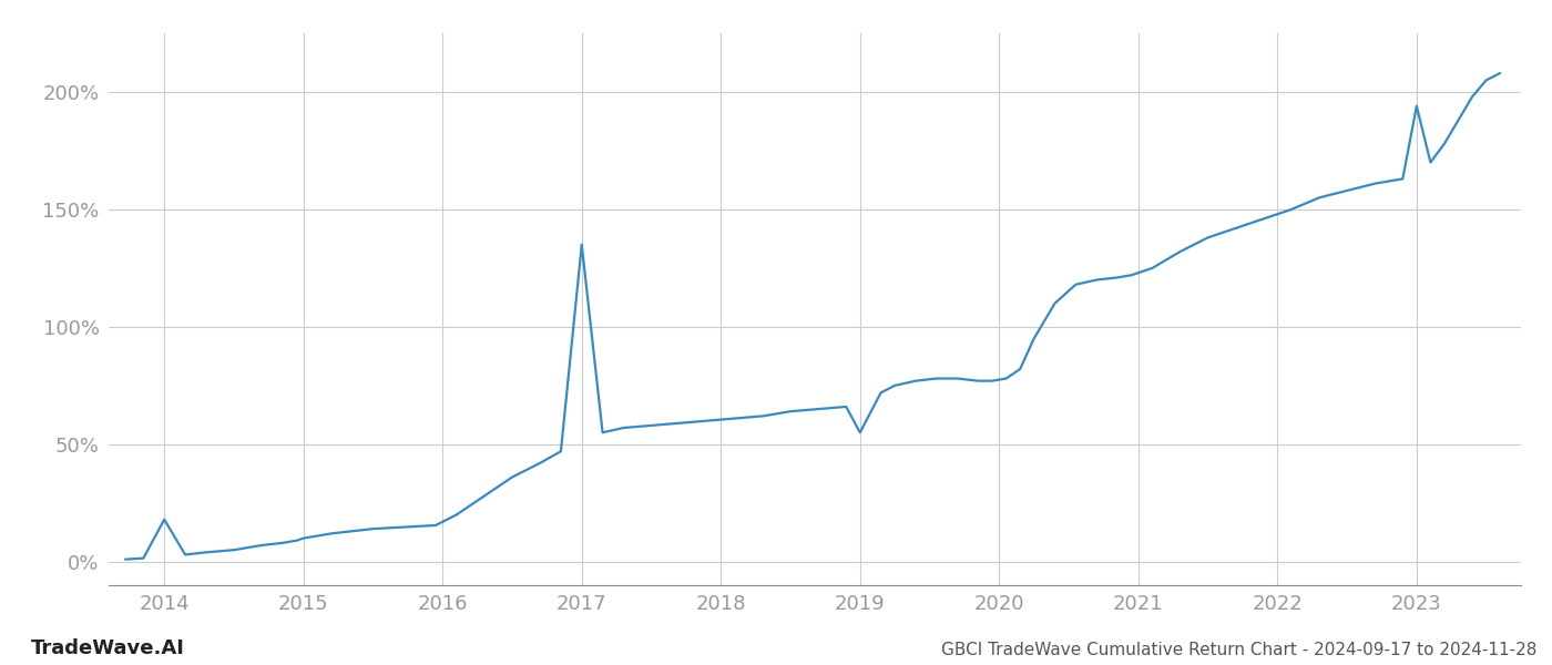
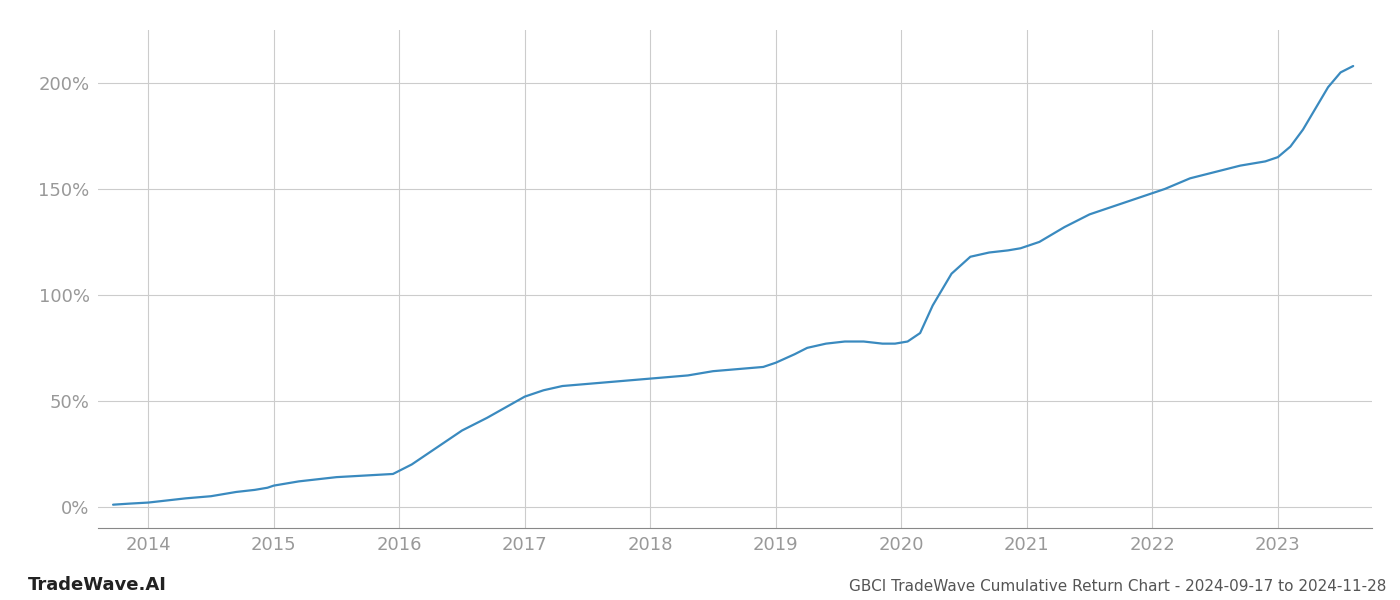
2014: 18.0% -> 2.0%
2017: 135.0% -> 52.0%
2019: 55.0% -> 68.0%
2023: 194.0% -> 165.0%
